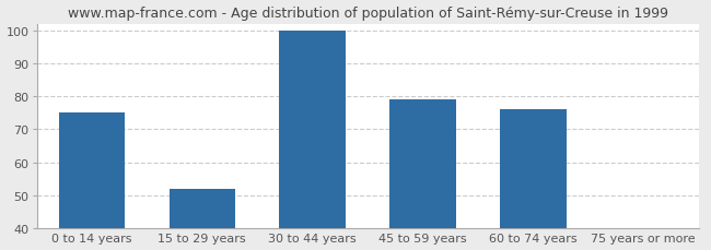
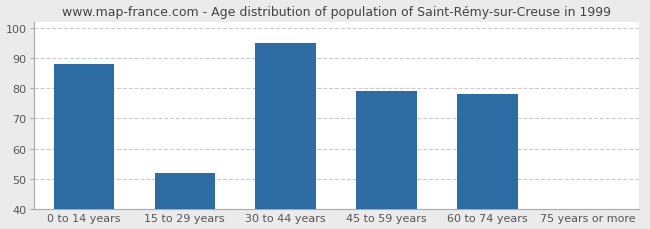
0 to 14 years: 75 -> 88
30 to 44 years: 100 -> 95
60 to 74 years: 76 -> 78
